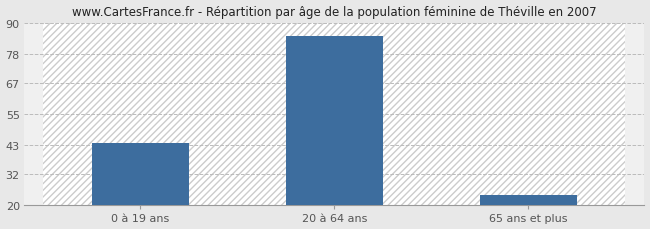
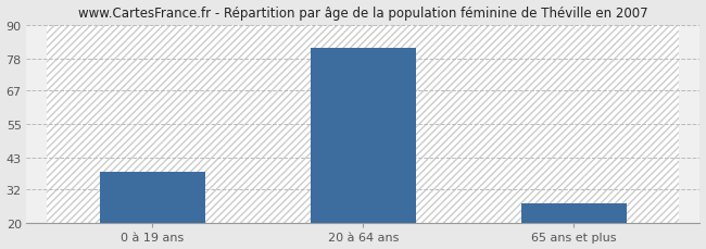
0 à 19 ans: 44 -> 38
20 à 64 ans: 85 -> 82
65 ans et plus: 24 -> 27
